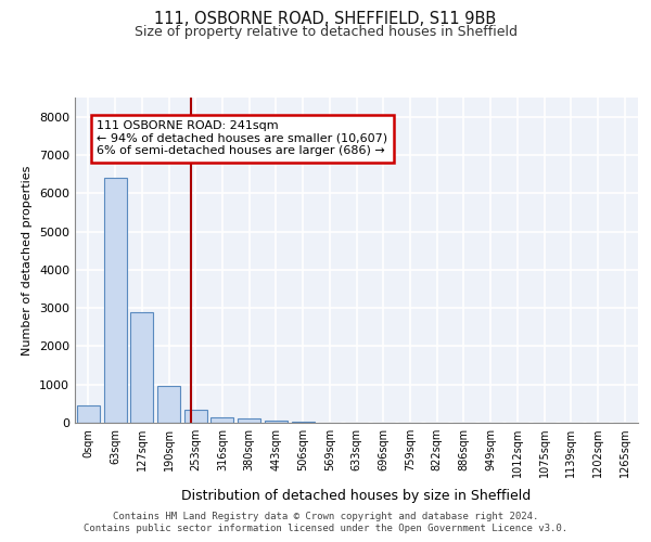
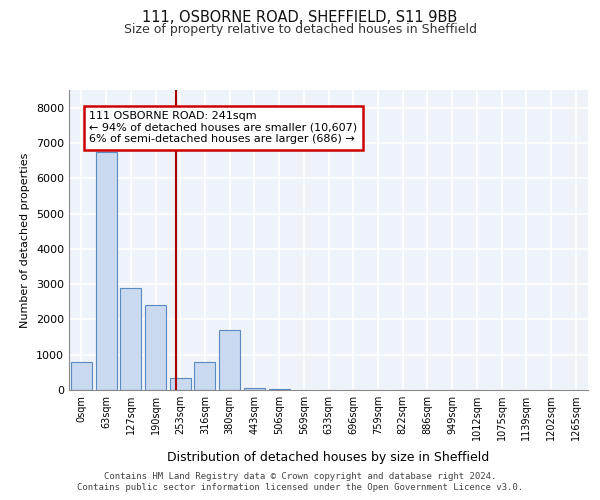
0sqm: 450 -> 800
63sqm: 6400 -> 6750
190sqm: 950 -> 2400
316sqm: 150 -> 800
380sqm: 100 -> 1700
